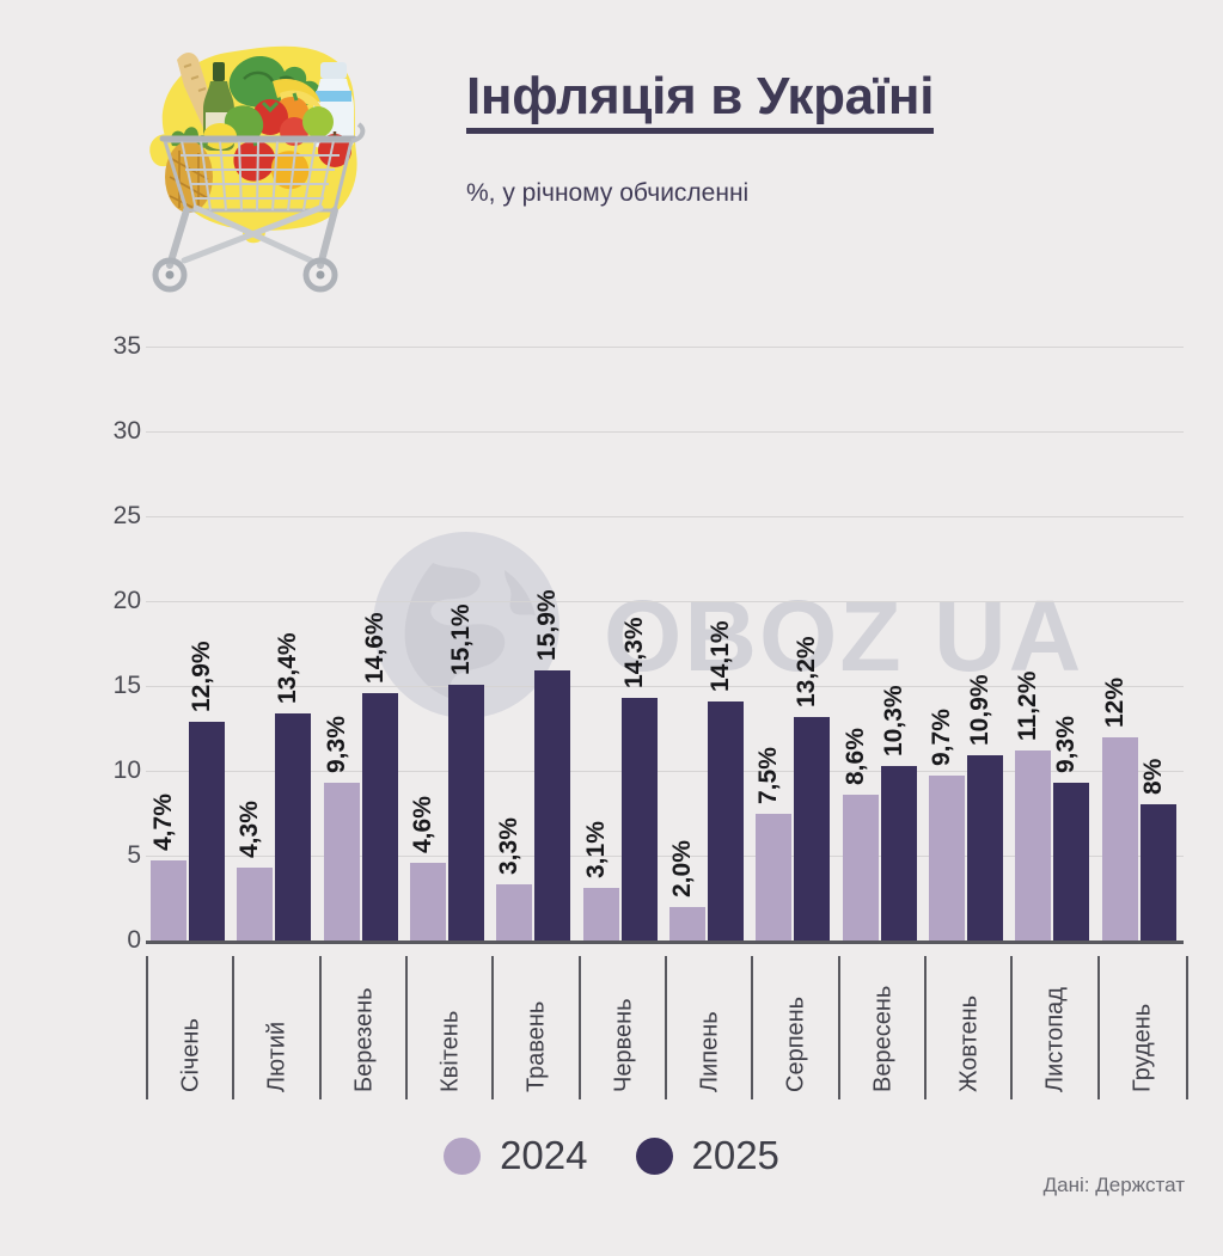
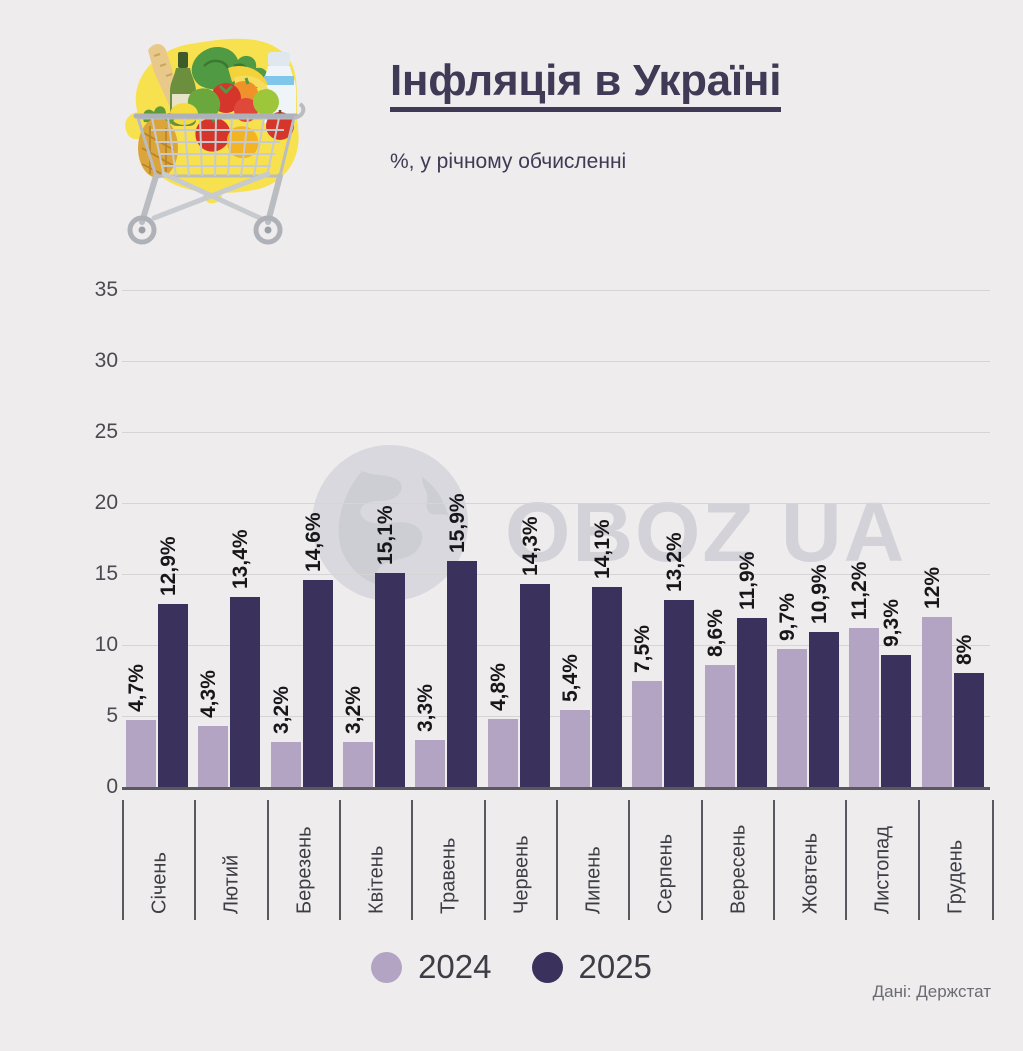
2024/Березень: 9,3% -> 3,2%
2024/Квітень: 4,6% -> 3,2%
2024/Червень: 3,1% -> 4,8%
2024/Липень: 2,0% -> 5,4%
2025/Вересень: 10,3% -> 11,9%
